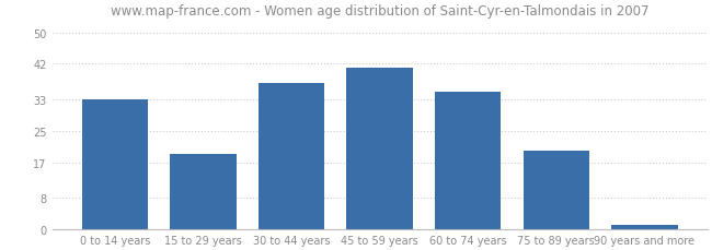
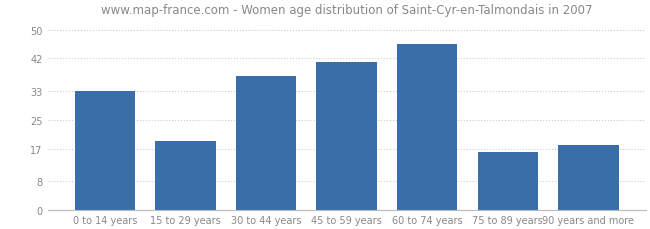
60 to 74 years: 35 -> 46
75 to 89 years: 20 -> 16
90 years and more: 1 -> 18
